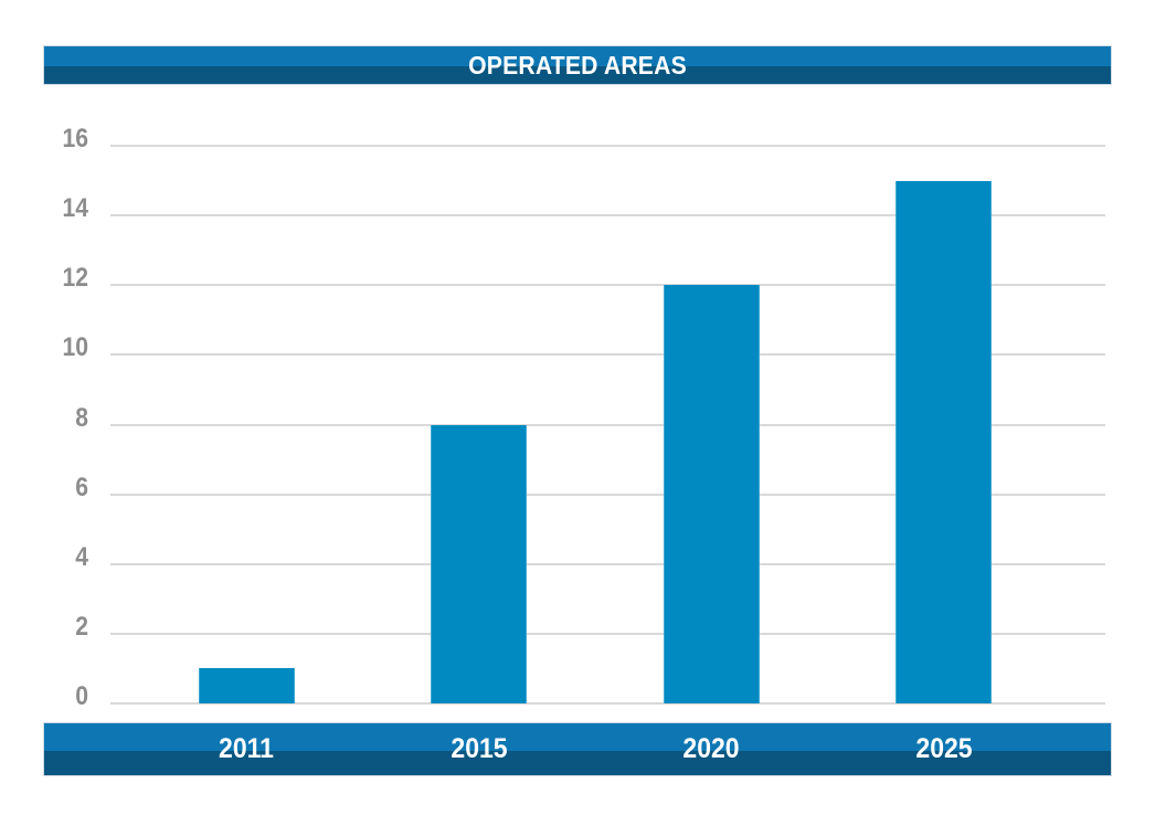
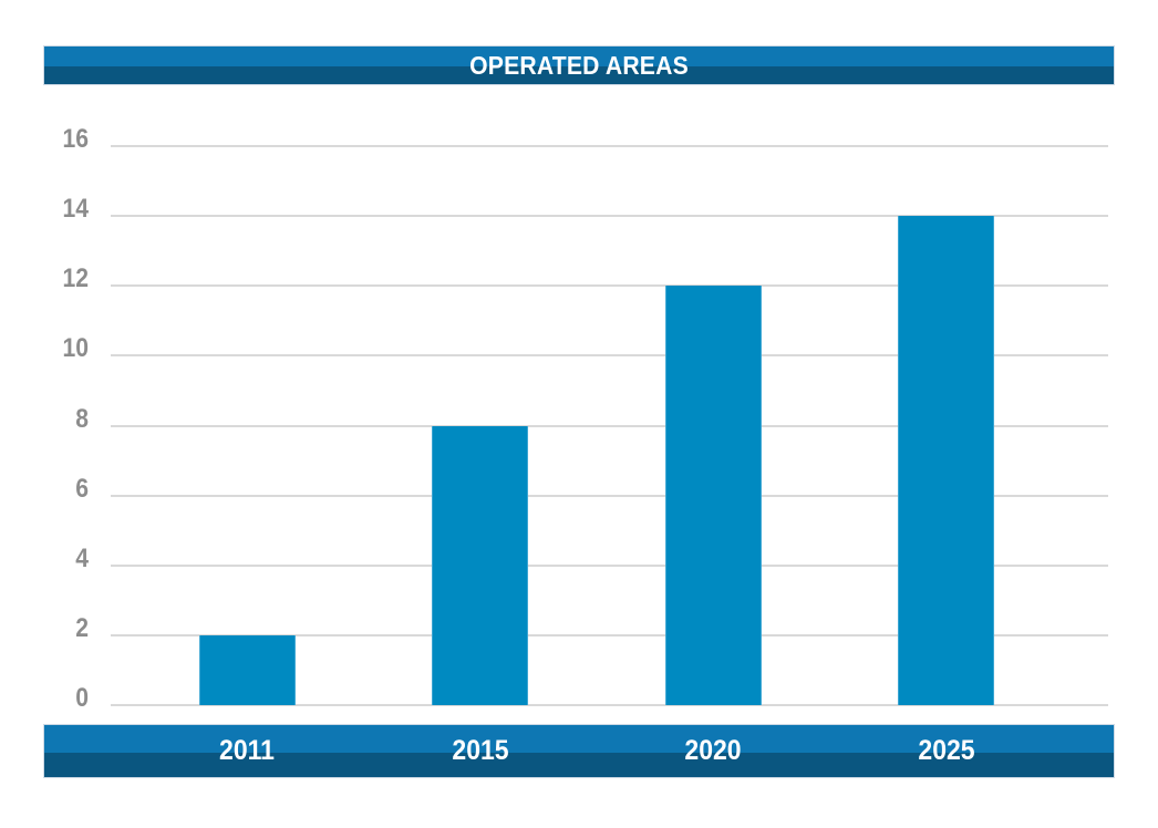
2011: 1 -> 2
2025: 15 -> 14
